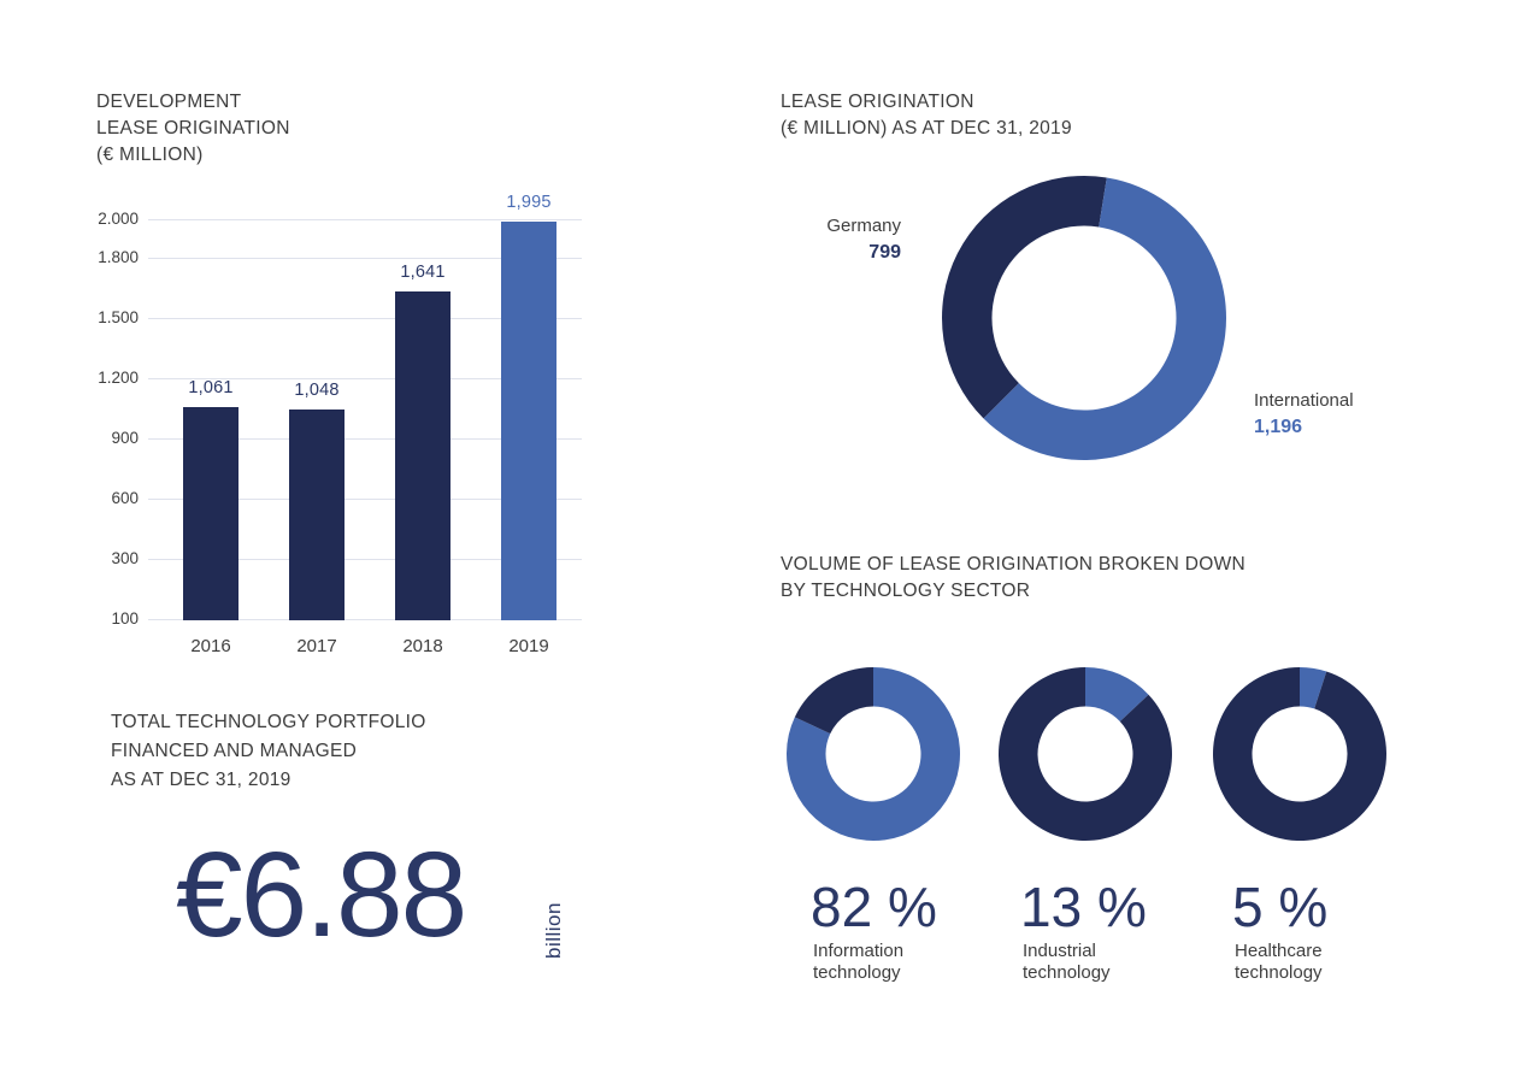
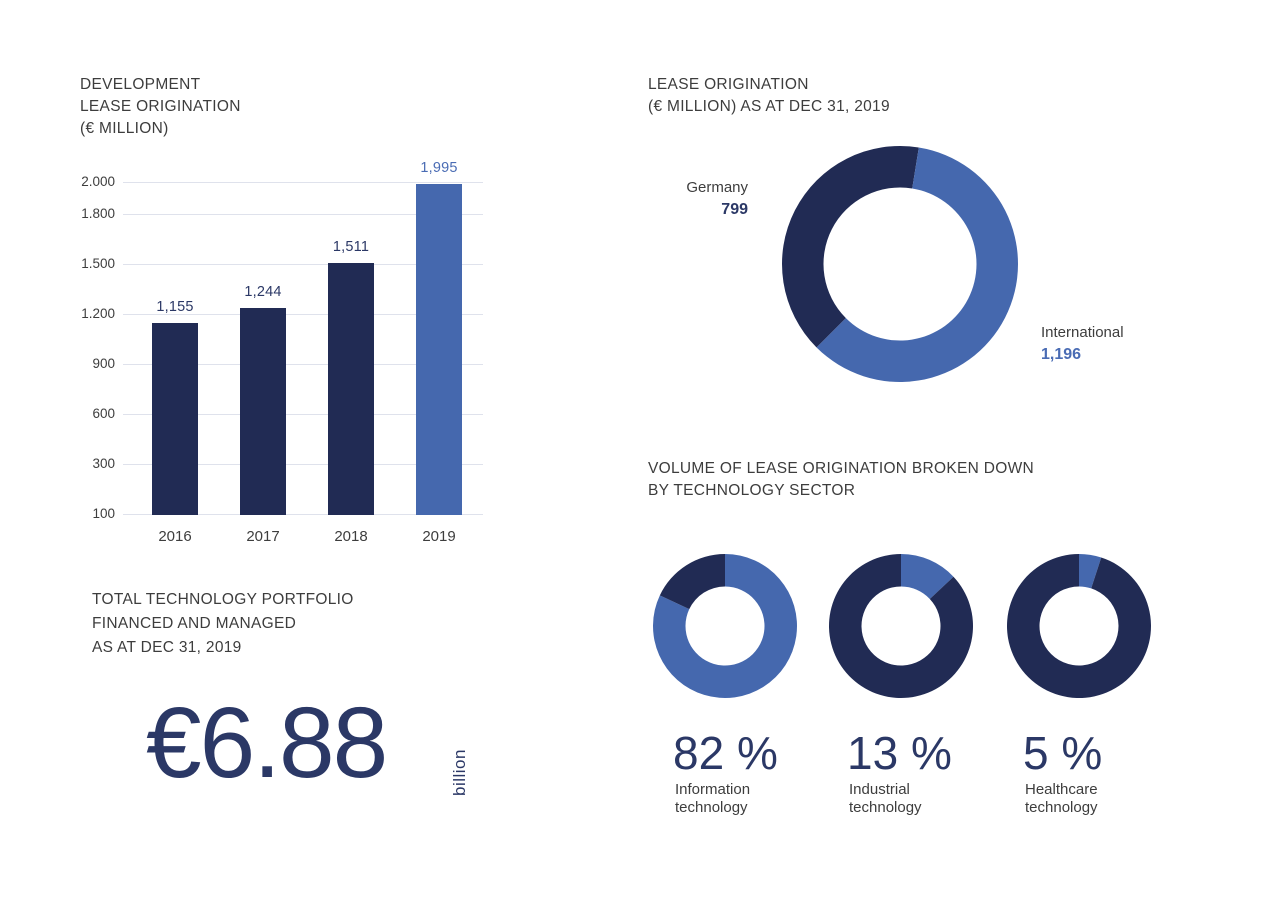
DEVELOPMENT LEASE ORIGINATION (€ MILLION)/2016: 1,061 -> 1,155
DEVELOPMENT LEASE ORIGINATION (€ MILLION)/2017: 1,048 -> 1,244
DEVELOPMENT LEASE ORIGINATION (€ MILLION)/2018: 1,641 -> 1,511
